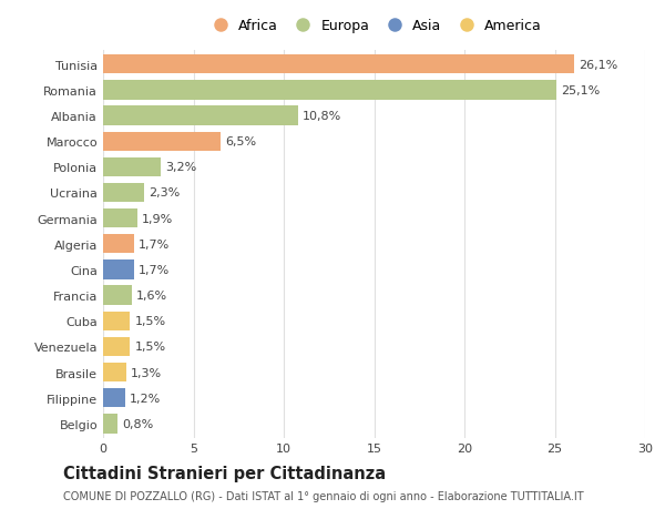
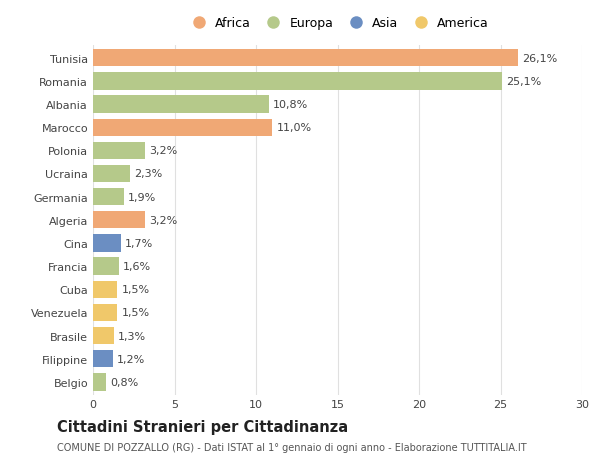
Marocco: 6,5% -> 11,0%
Algeria: 1,7% -> 3,2%
